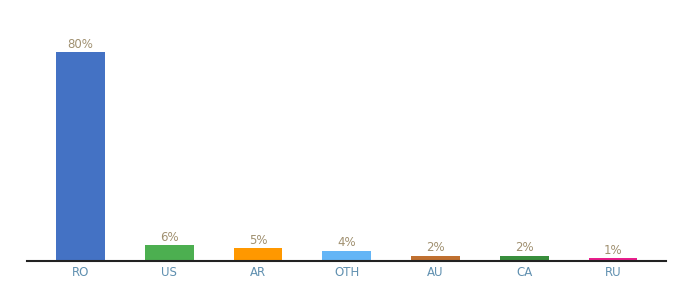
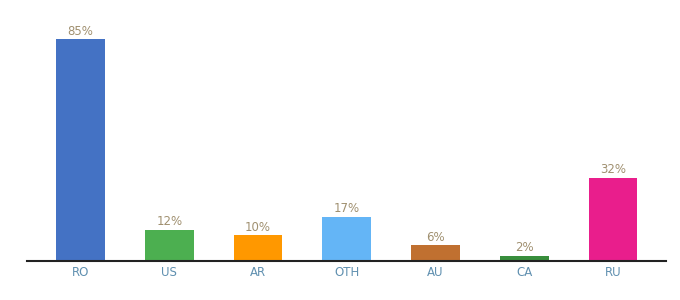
RO: 80% -> 85%
US: 6% -> 12%
AR: 5% -> 10%
OTH: 4% -> 17%
AU: 2% -> 6%
RU: 1% -> 32%
